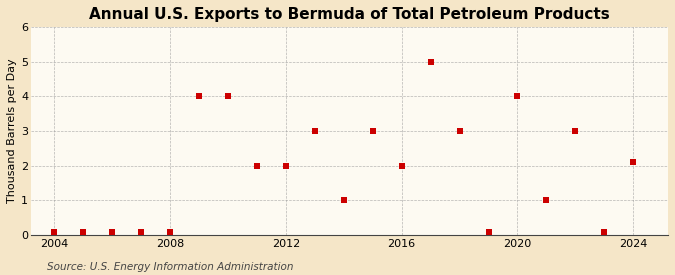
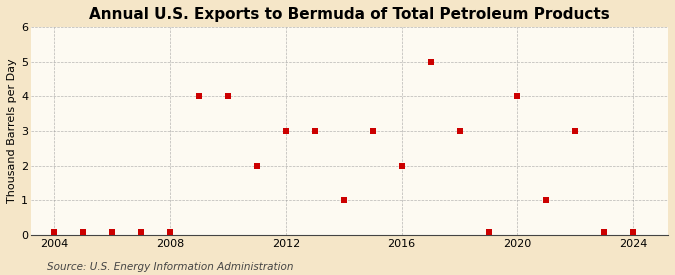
2012: 2.00 -> 3.00
2024: 2.10 -> 0.08
